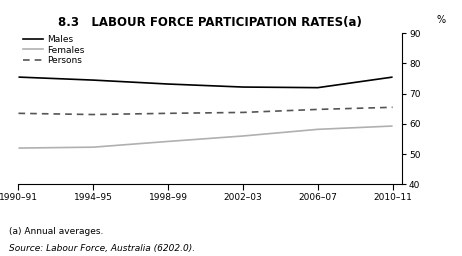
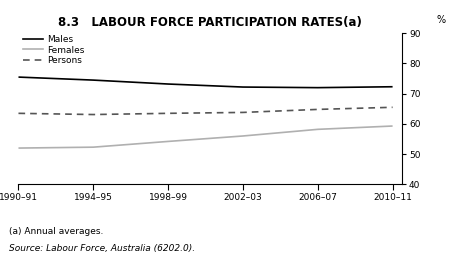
Males/2010–11: 75.5 -> 72.3
